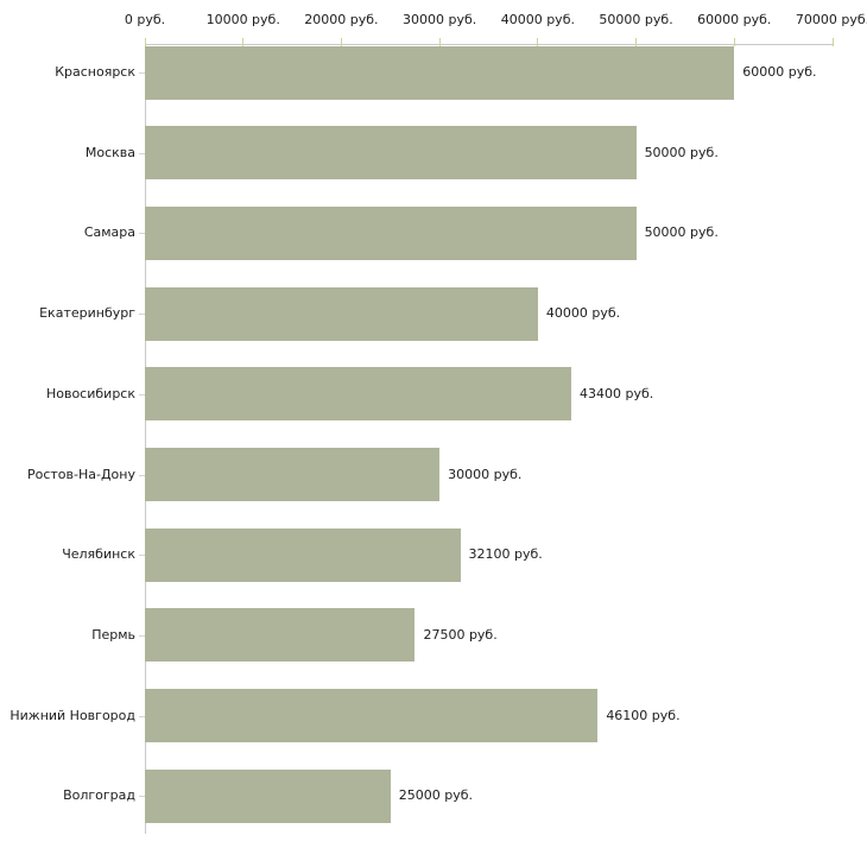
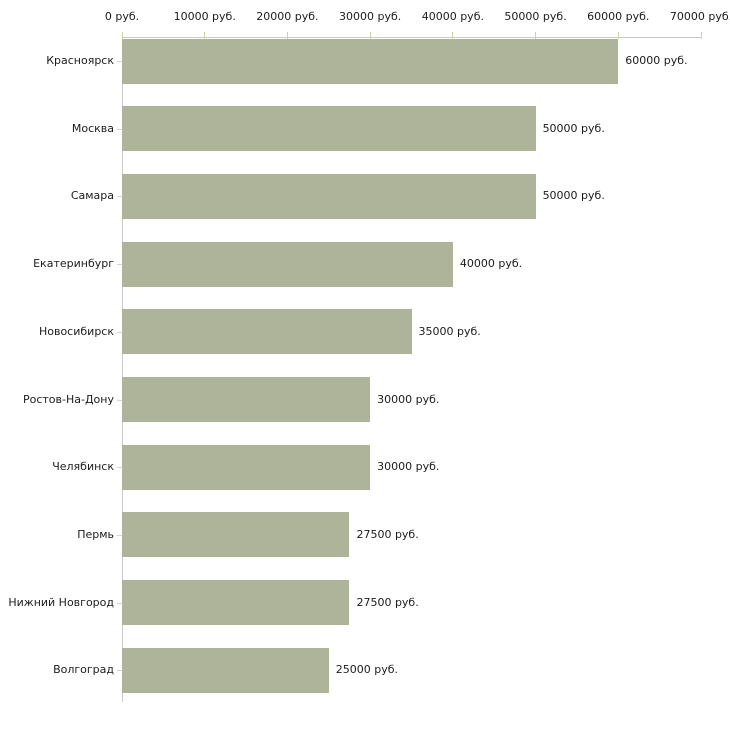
Новосибирск: 43400 -> 35000
Челябинск: 32100 -> 30000
Нижний Новгород: 46100 -> 27500
